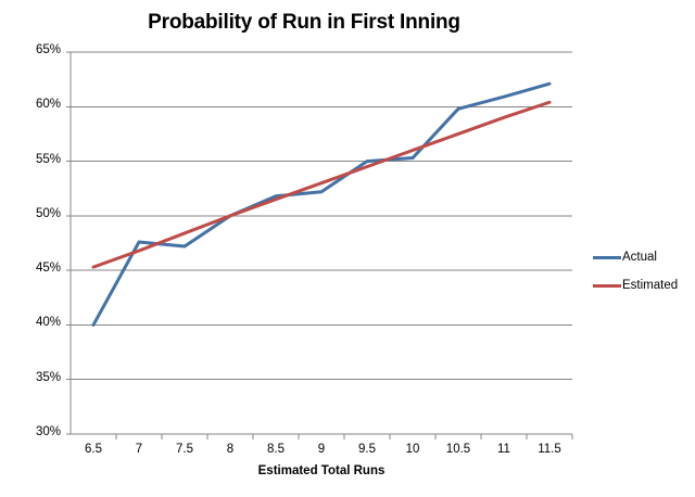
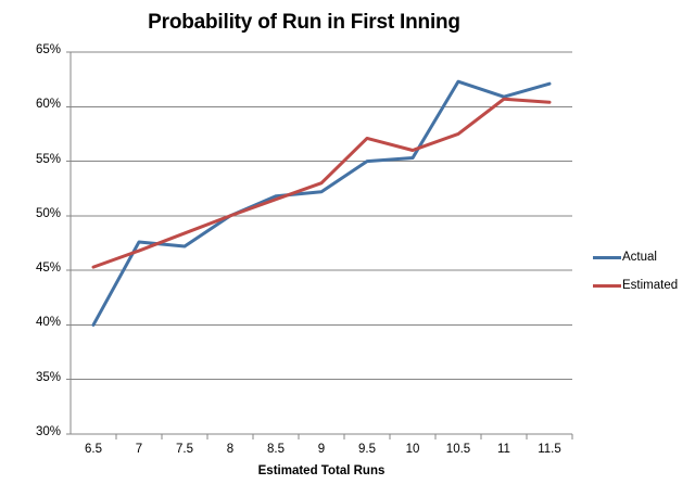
Estimated/9.5: 54.5% -> 57.1%
Actual/10.5: 59.8% -> 62.3%
Estimated/11: 59.0% -> 60.7%
